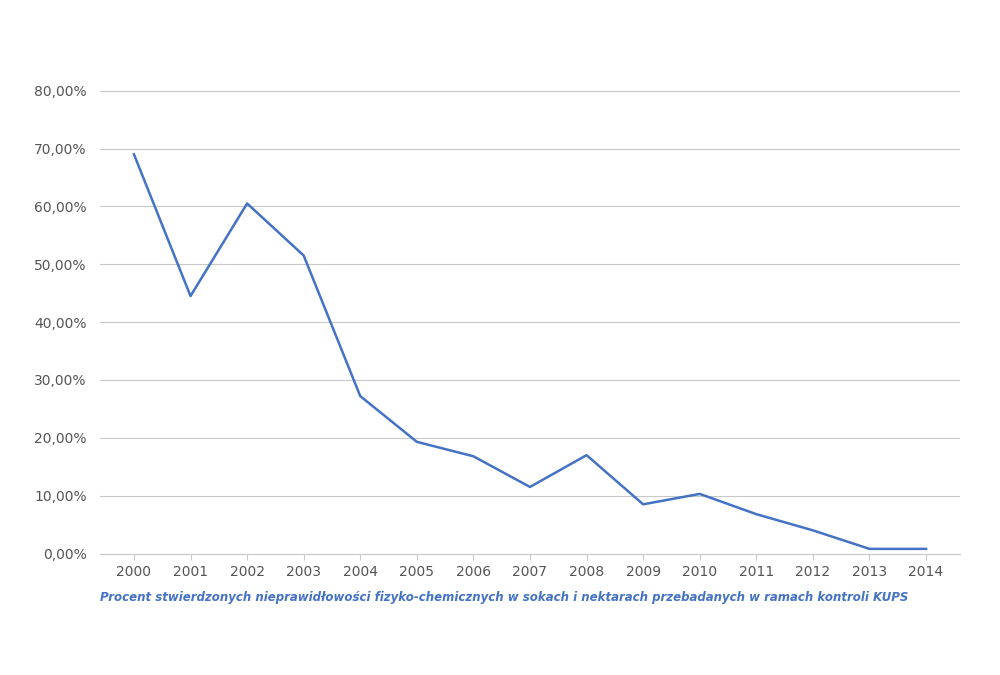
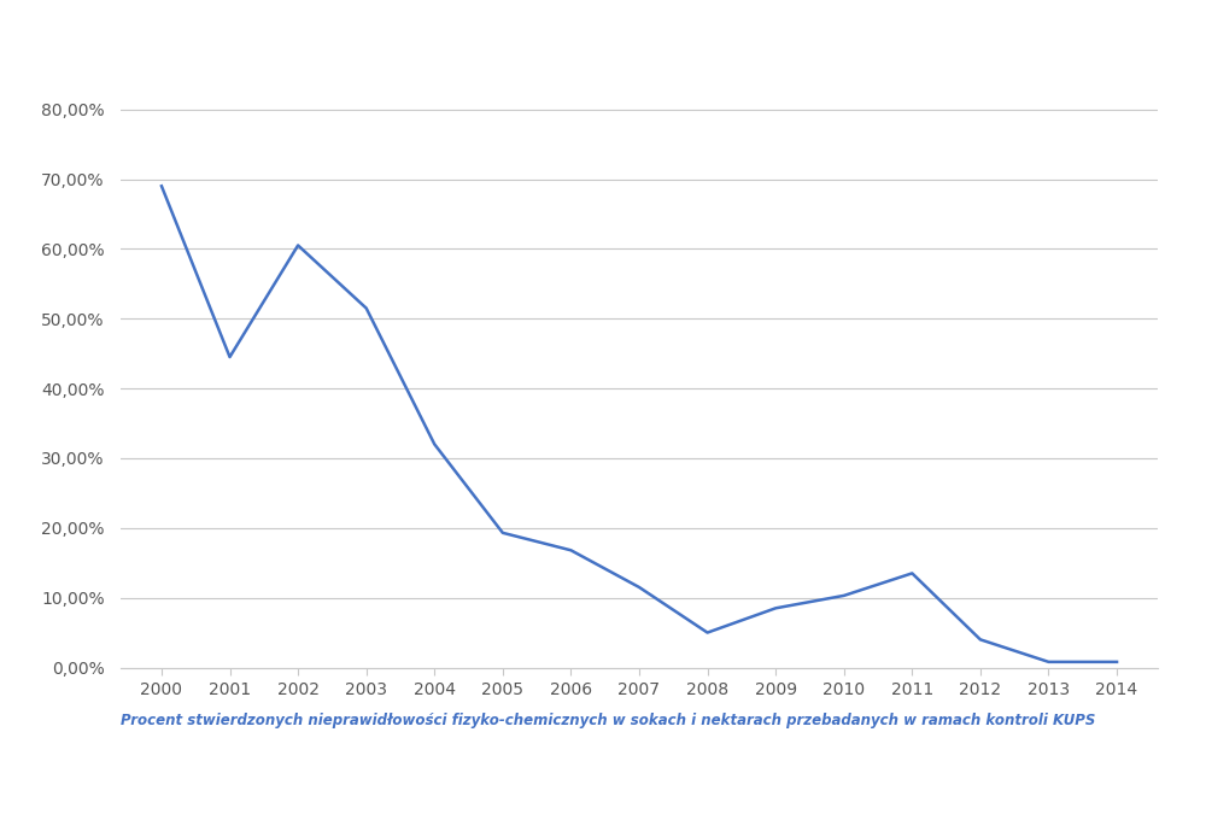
2004: 27,2% -> 32,0%
2008: 17,0% -> 5,0%
2011: 6,8% -> 13,5%
